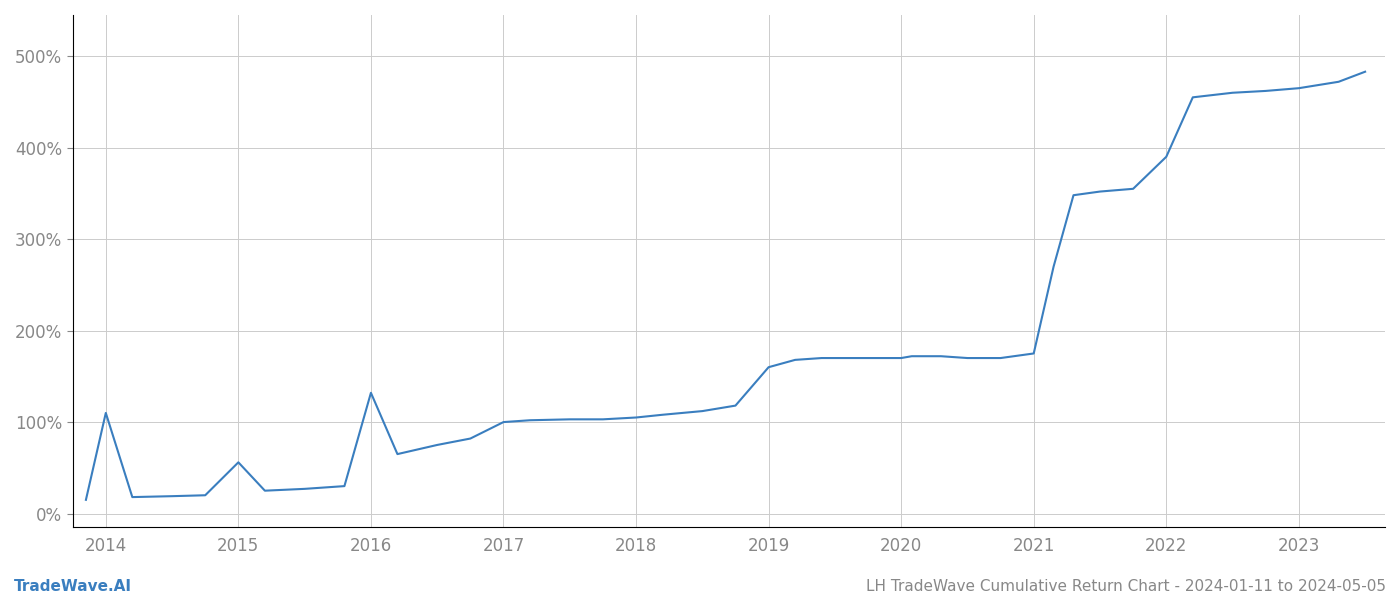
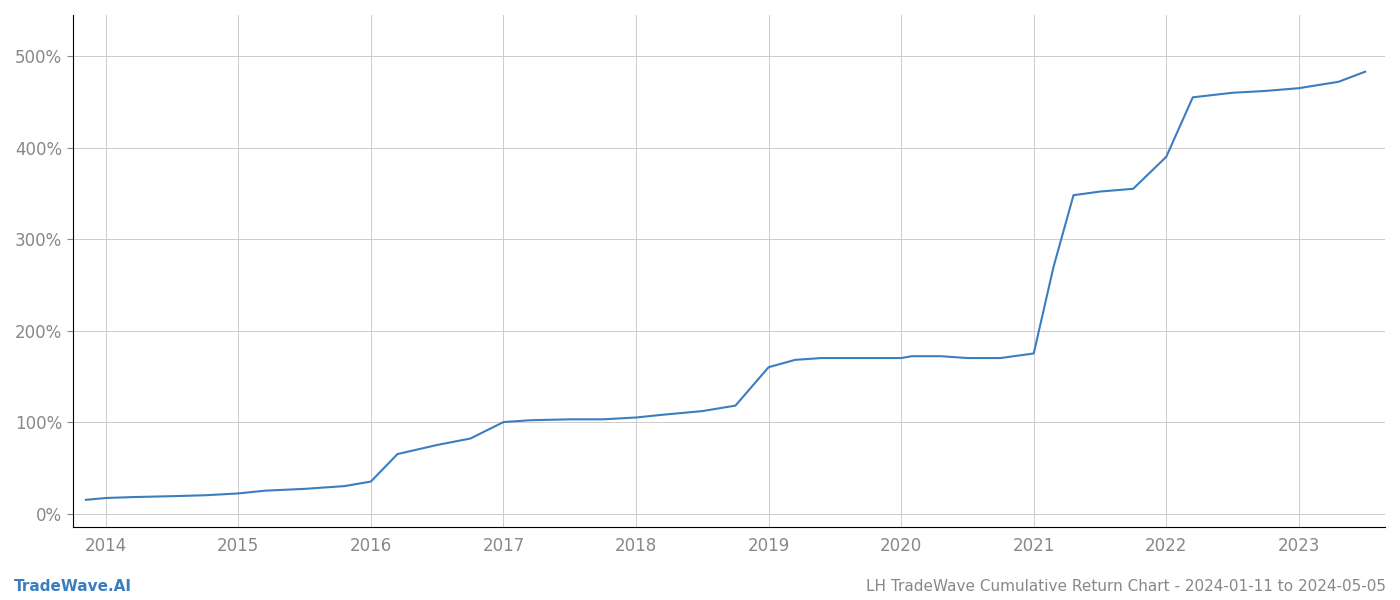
2014: 110% -> 17%
2015: 56% -> 22%
2016: 132% -> 35%
